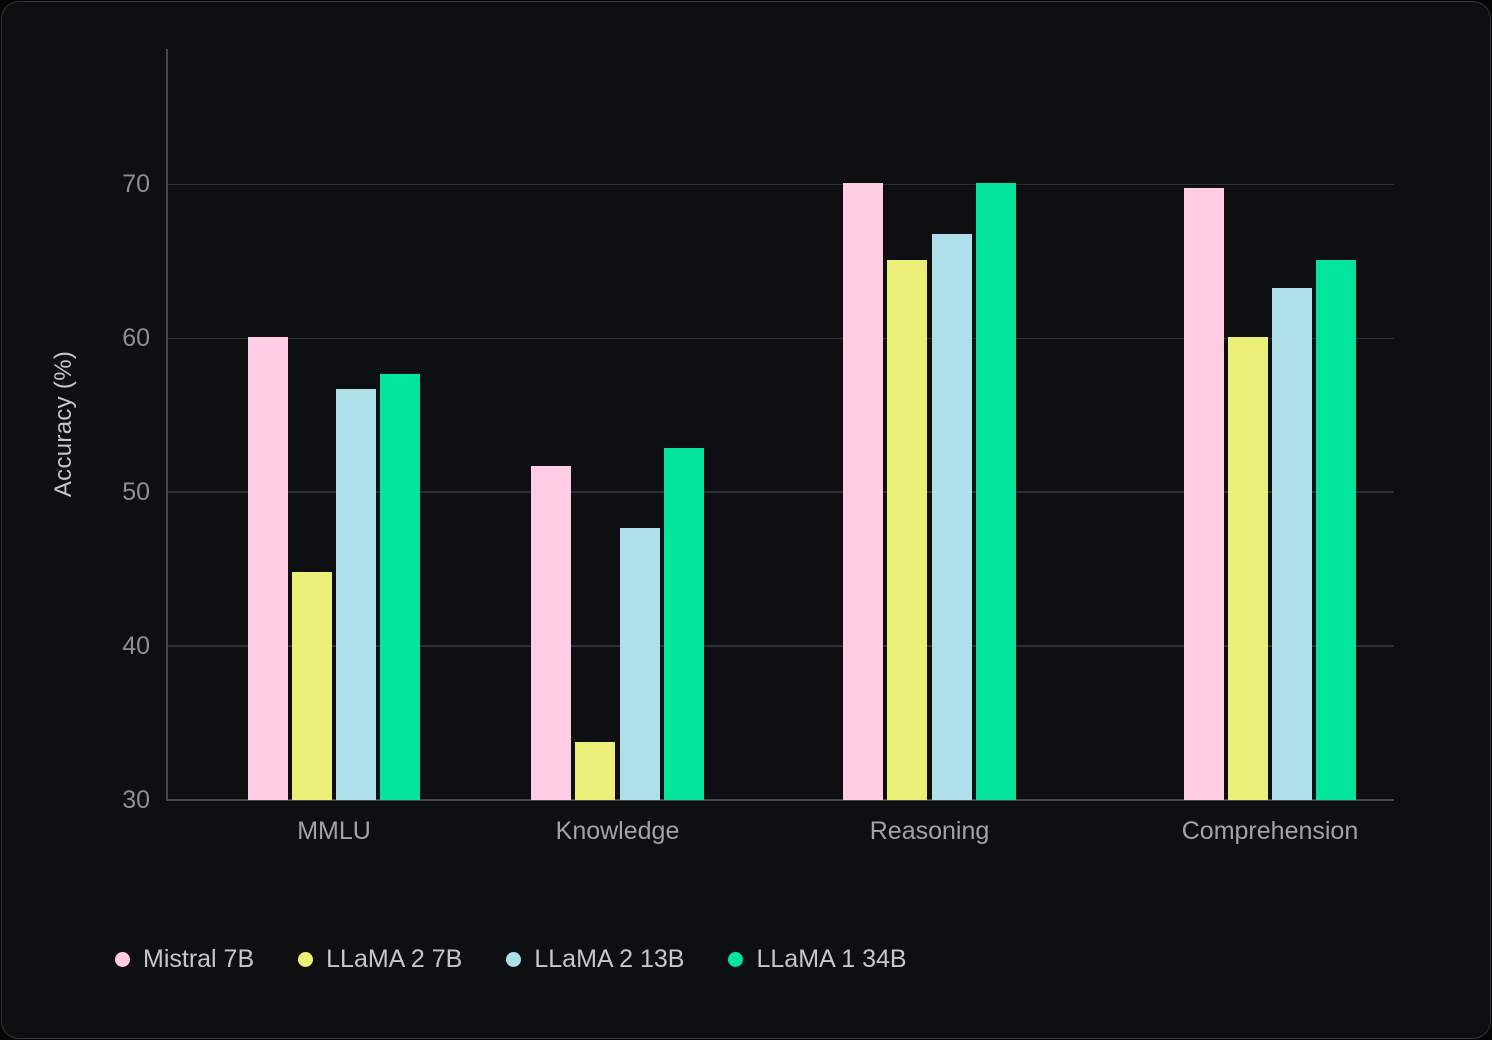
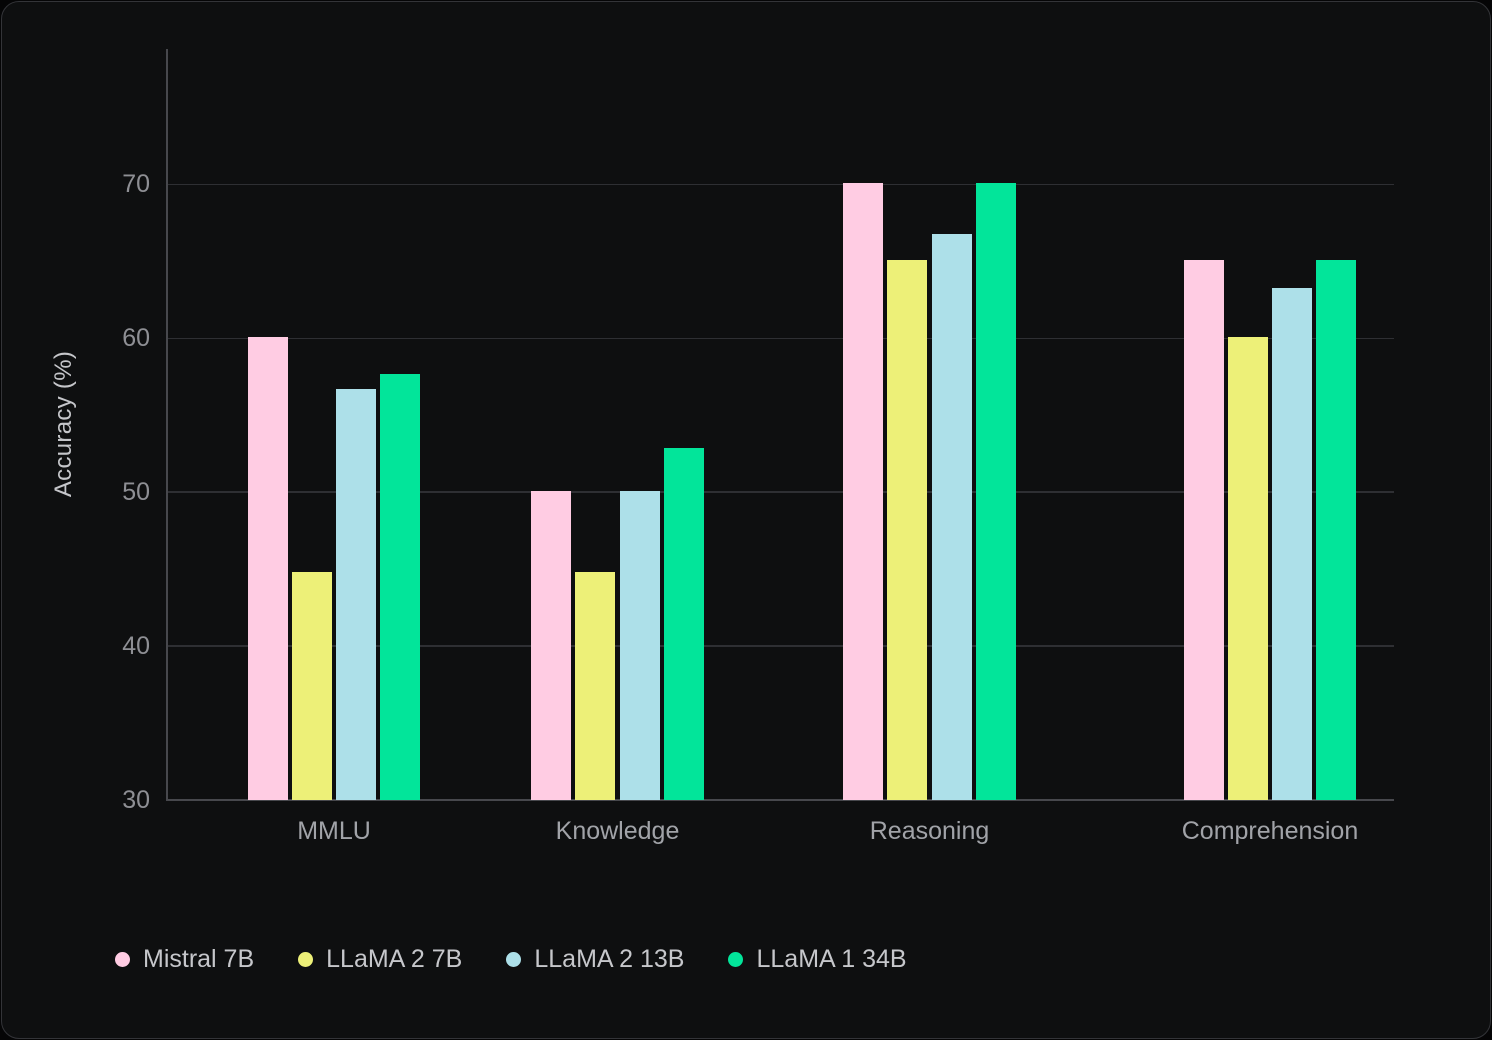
Mistral 7B/Knowledge: 51.7 -> 50.1
LLaMA 2 7B/Knowledge: 33.8 -> 44.8
LLaMA 2 13B/Knowledge: 47.7 -> 50.1
Mistral 7B/Comprehension: 69.8 -> 65.1
